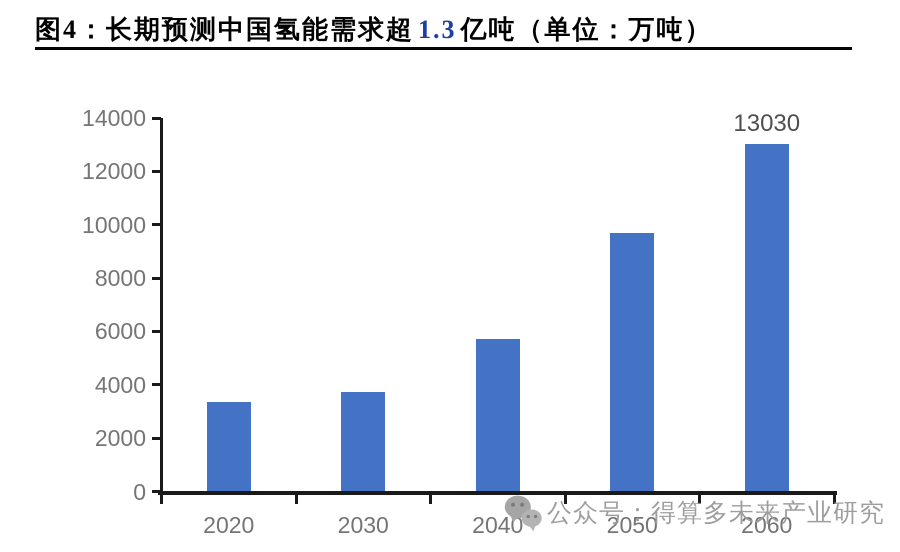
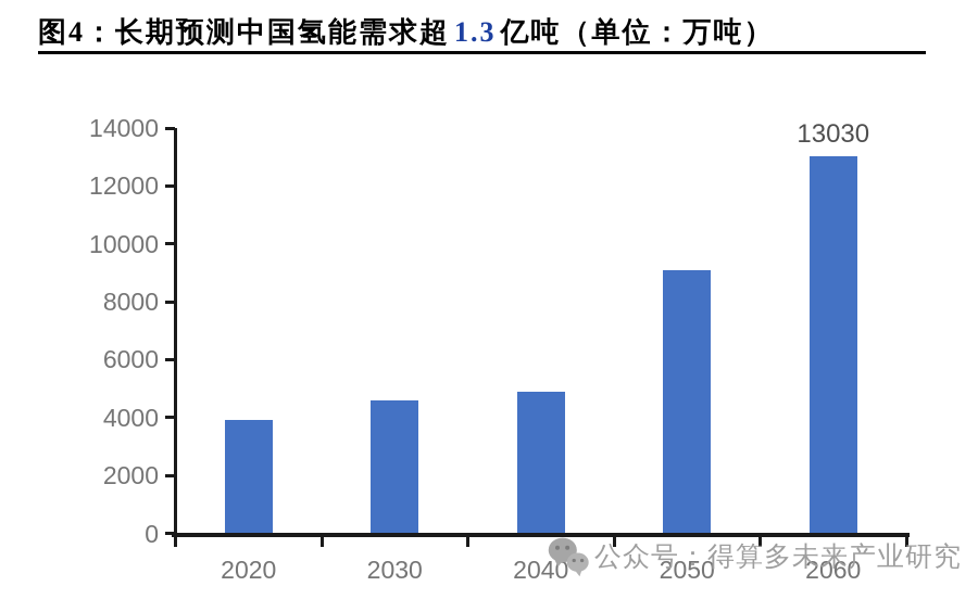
2020: 3300 -> 3900
2030: 3700 -> 4600
2040: 5700 -> 4900
2050: 9700 -> 9100
